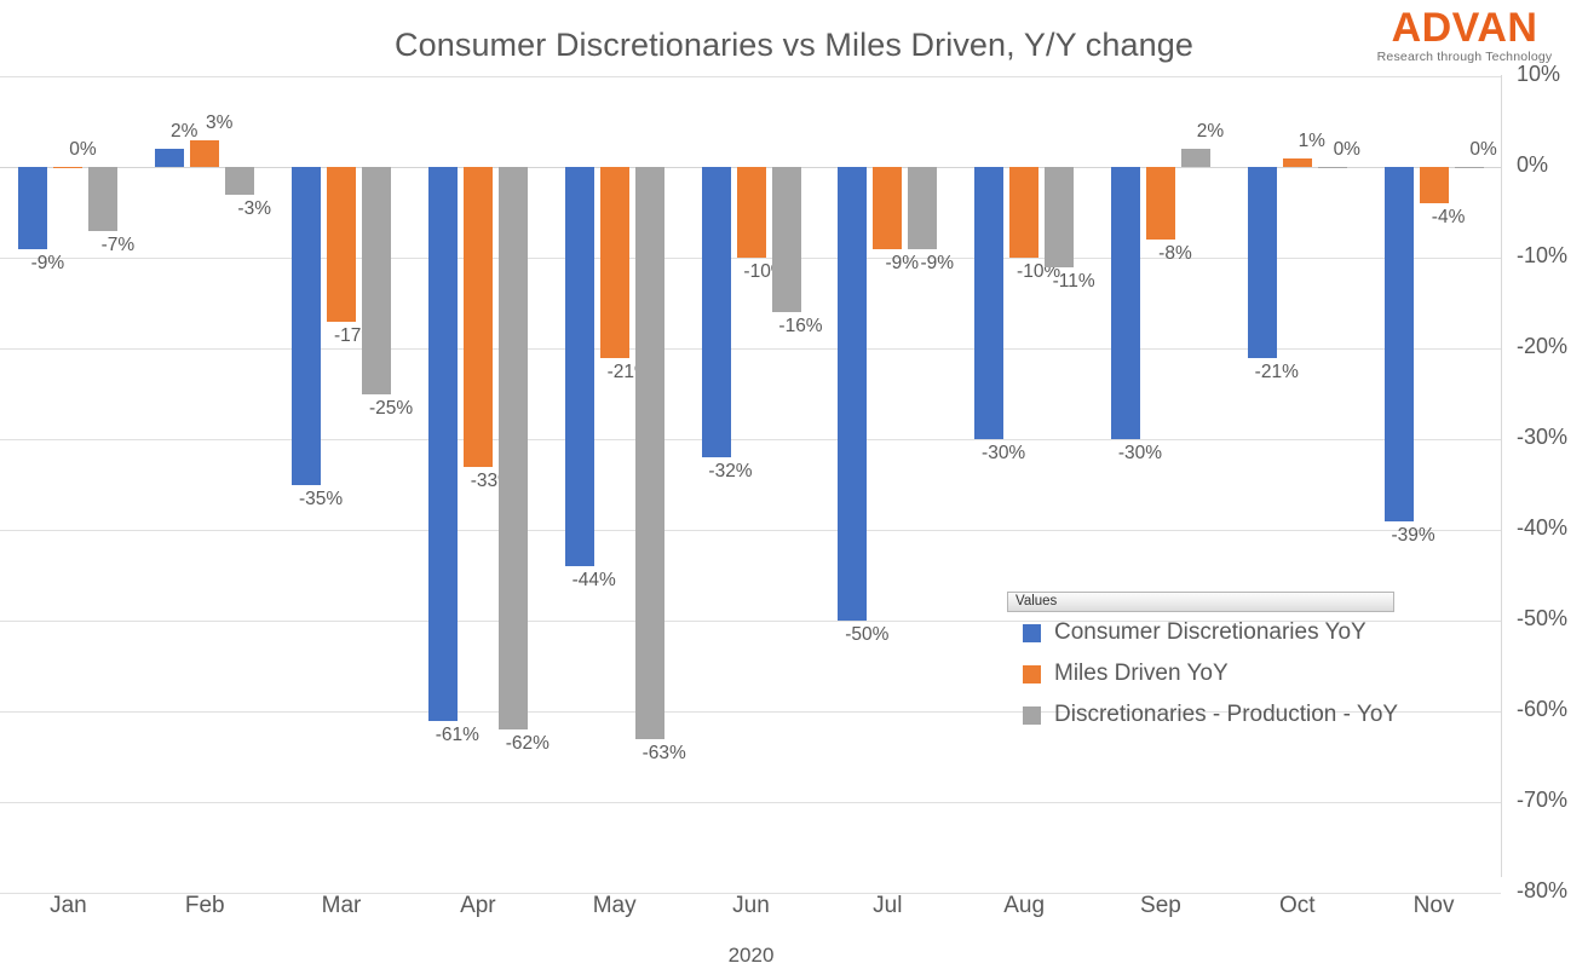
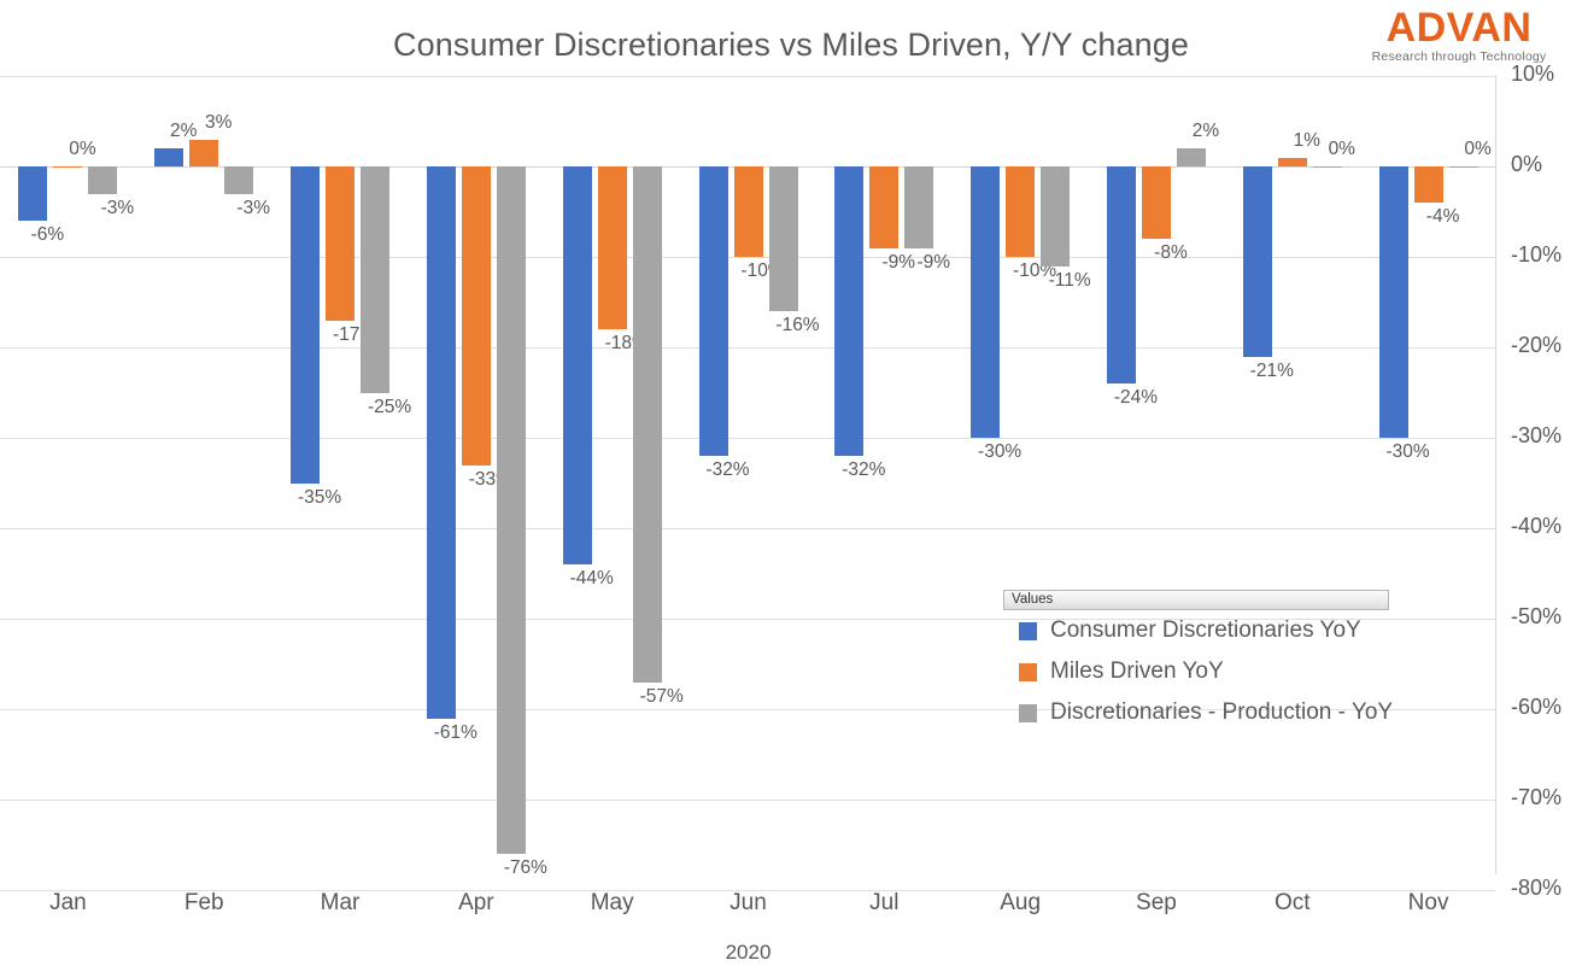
Consumer Discretionaries YoY/Jan: -9% -> -6%
Discretionaries - Production - YoY/Jan: -7% -> -3%
Discretionaries - Production - YoY/Apr: -62% -> -76%
Miles Driven YoY/May: -21% -> -18%
Discretionaries - Production - YoY/May: -63% -> -57%
Consumer Discretionaries YoY/Jul: -50% -> -32%
Consumer Discretionaries YoY/Sep: -30% -> -24%
Consumer Discretionaries YoY/Nov: -39% -> -30%
